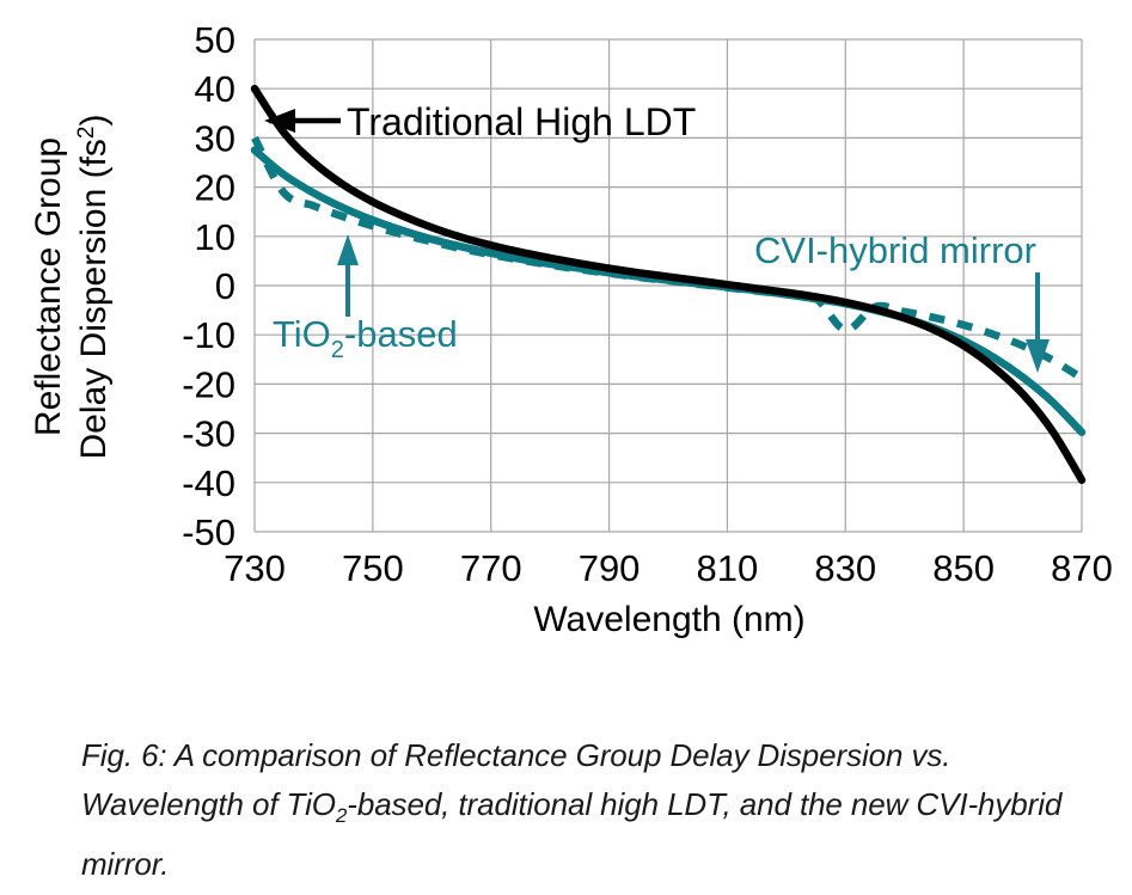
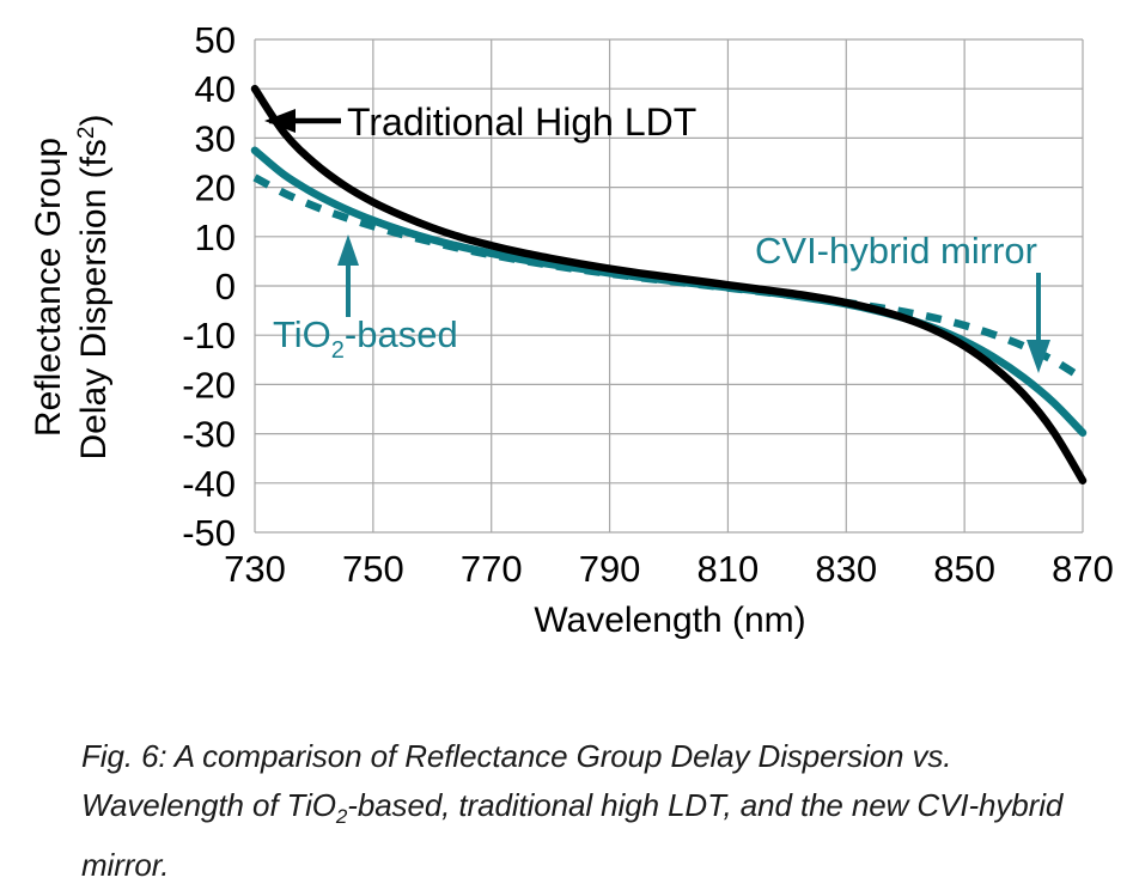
TiO2-based/730: 30 -> 22
TiO2-based/830: -9 -> -3
